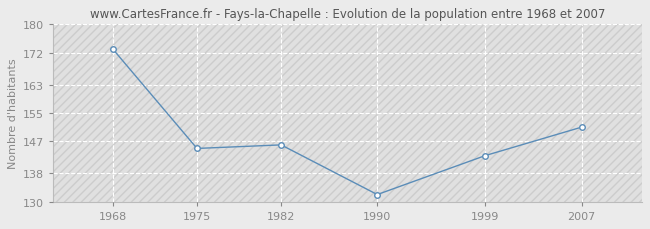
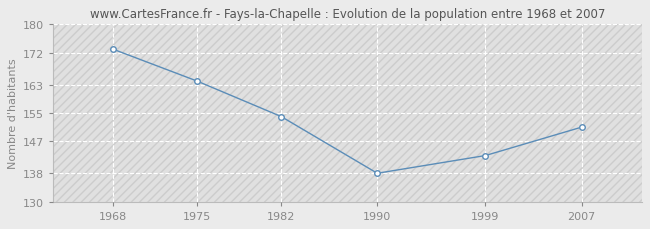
1975: 145 -> 164
1982: 146 -> 154
1990: 132 -> 138
